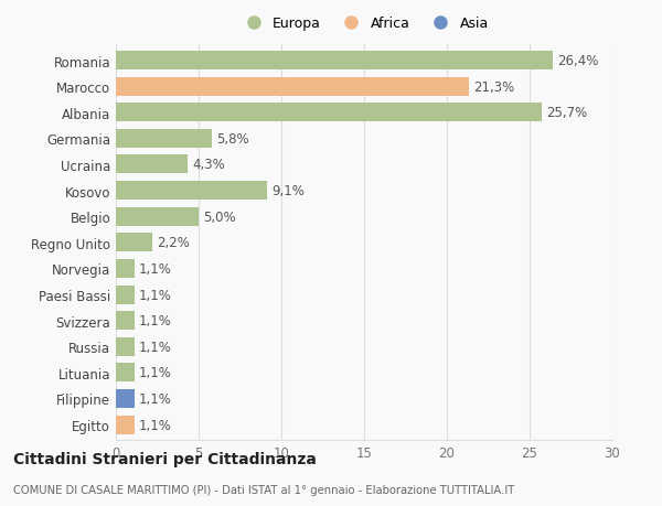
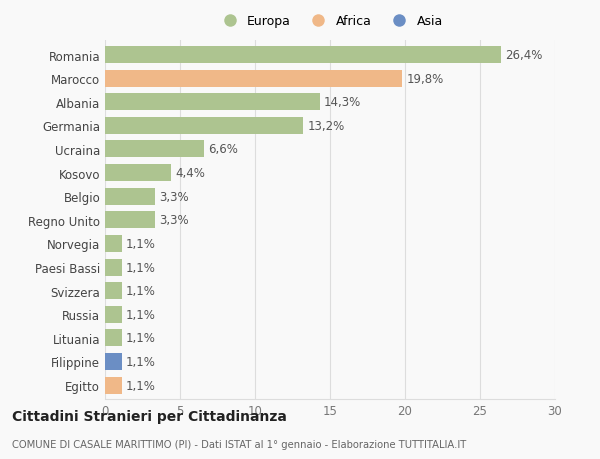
Marocco: 21,3% -> 19,8%
Albania: 25,7% -> 14,3%
Germania: 5,8% -> 13,2%
Ucraina: 4,3% -> 6,6%
Kosovo: 9,1% -> 4,4%
Belgio: 5,0% -> 3,3%
Regno Unito: 2,2% -> 3,3%
